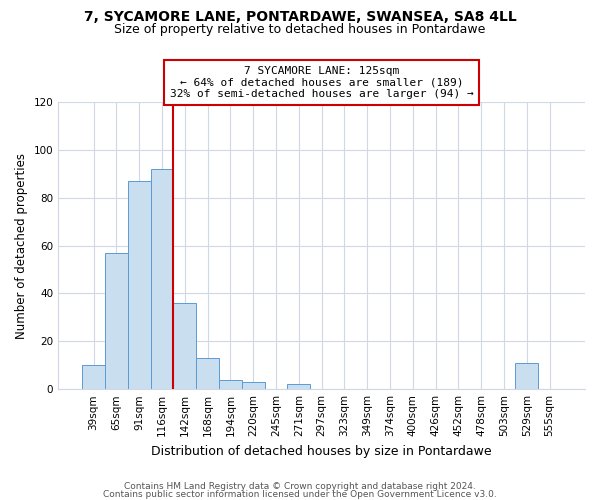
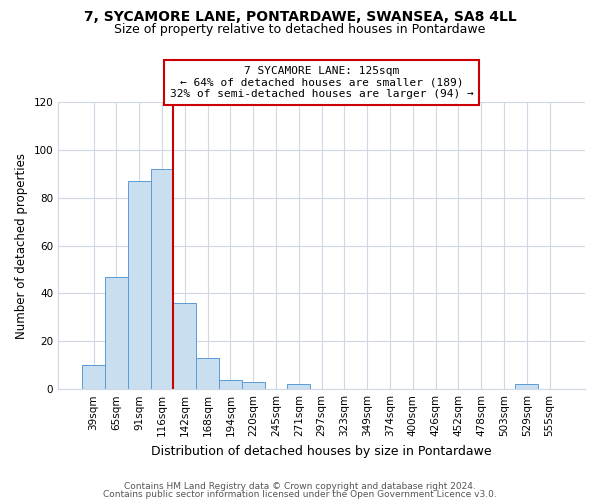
65sqm: 57 -> 47
529sqm: 11 -> 2
